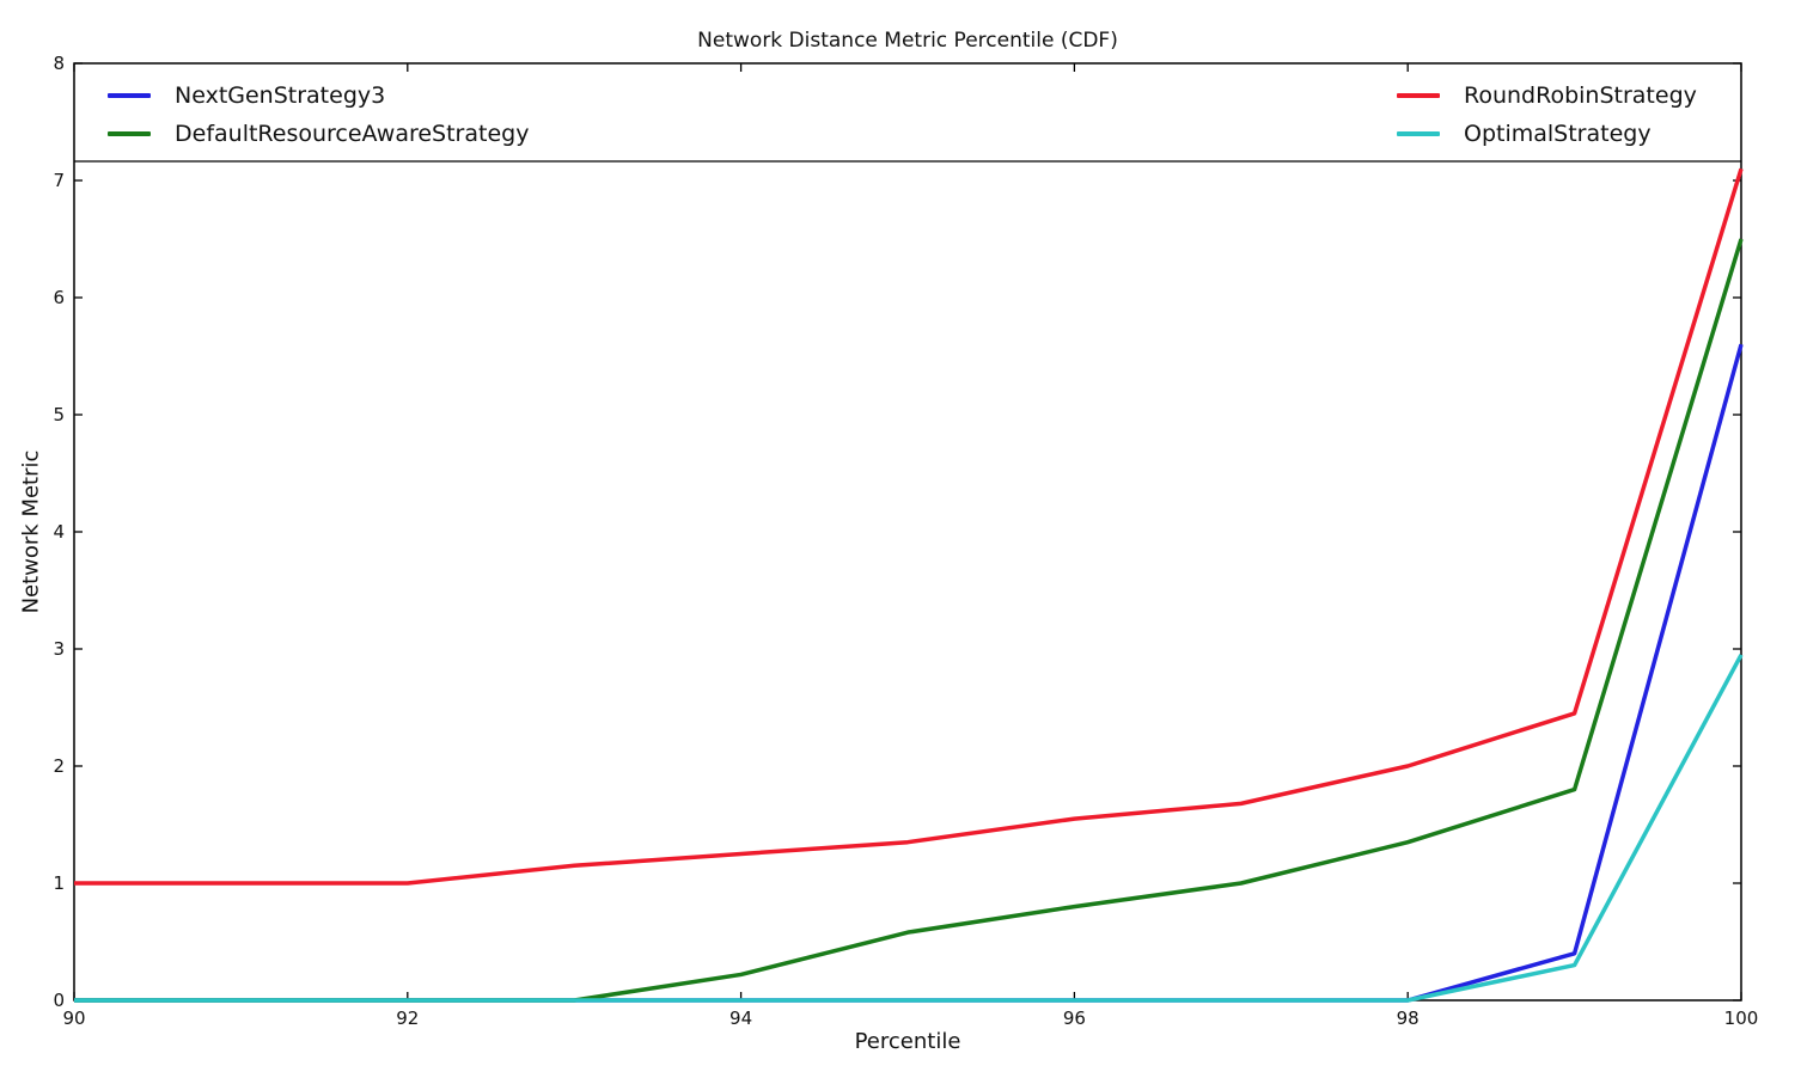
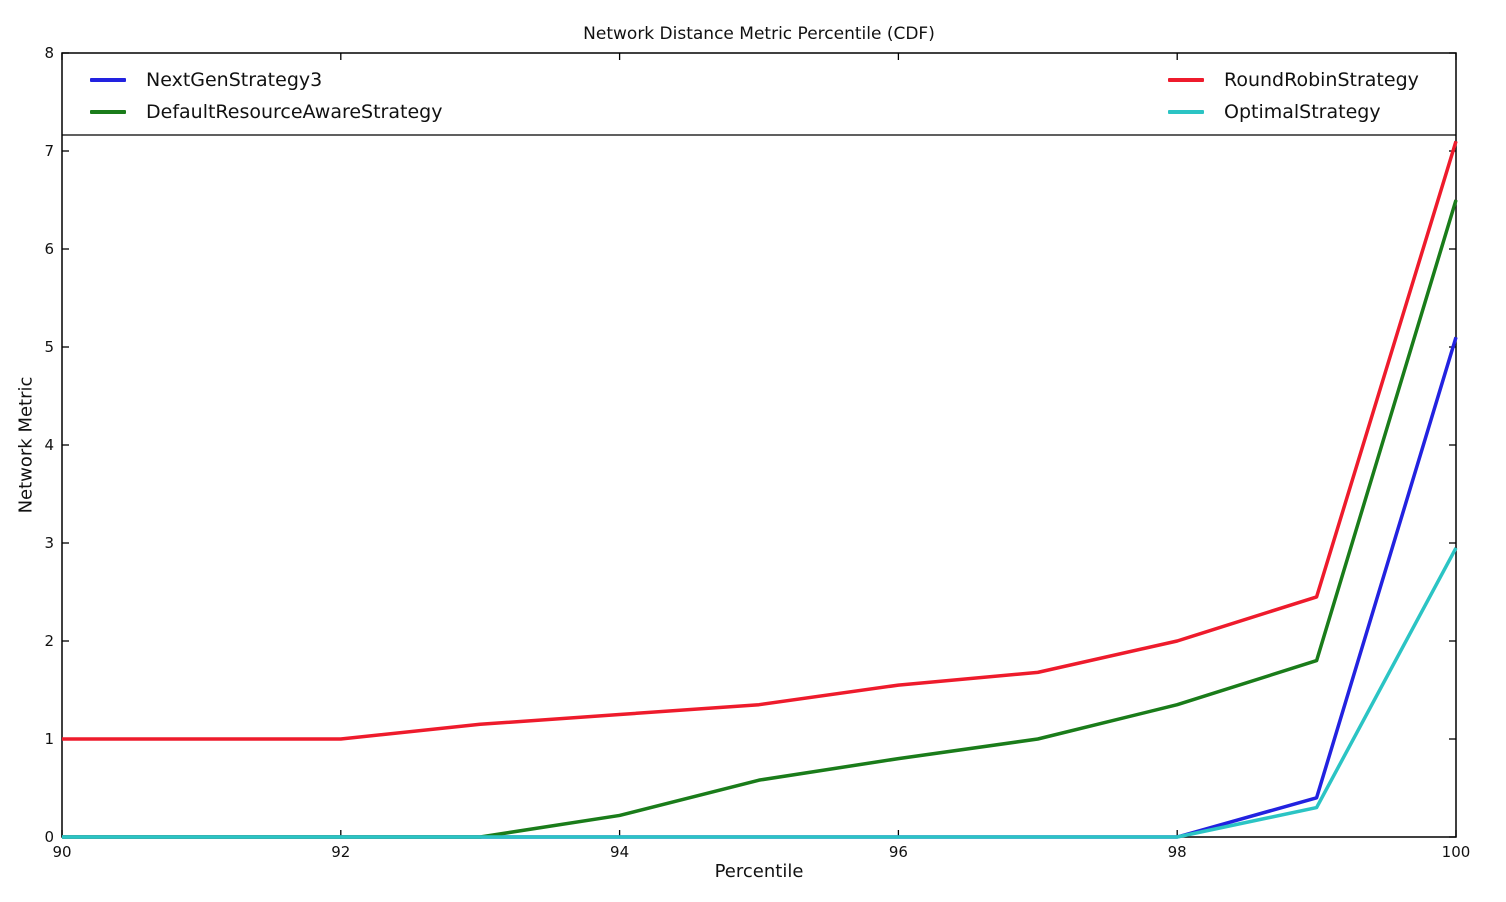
NextGenStrategy3/100: 5.6 -> 5.1
